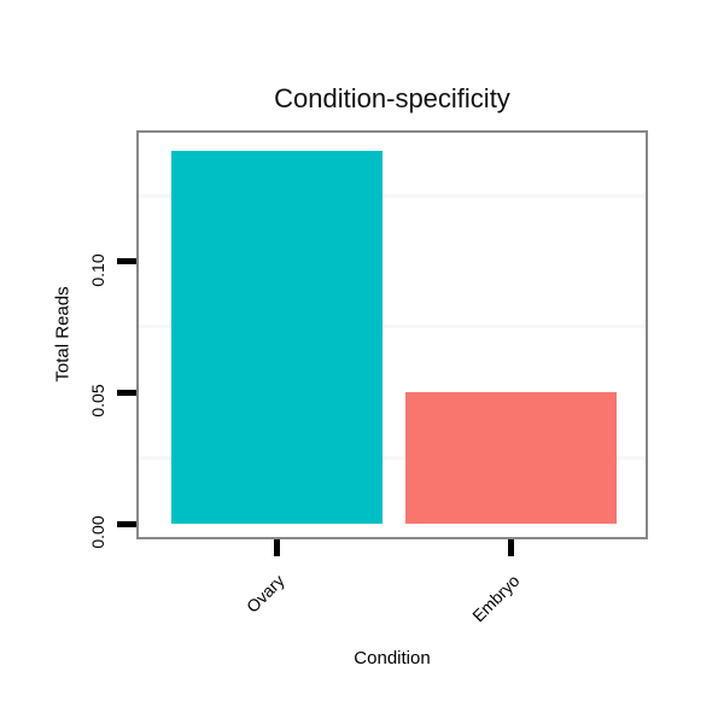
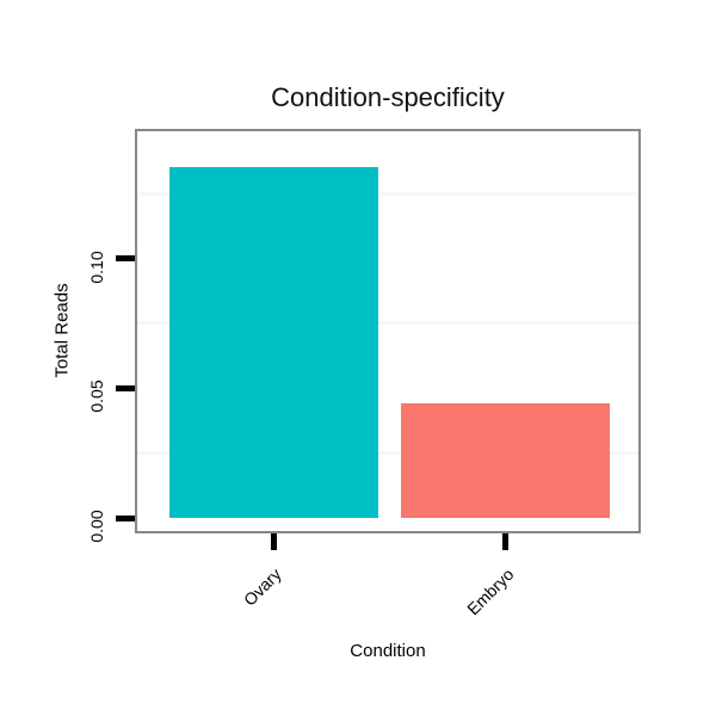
Ovary: 0.142 -> 0.135
Embryo: 0.050 -> 0.044
